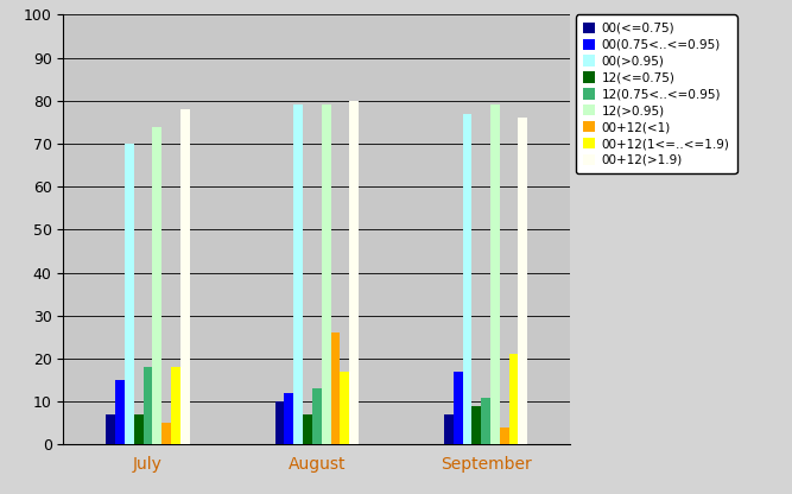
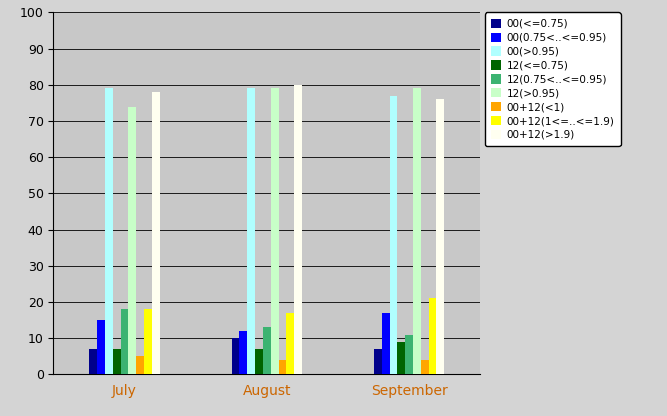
00(>0.95)/July: 70 -> 79
00+12(<1)/August: 26 -> 4
